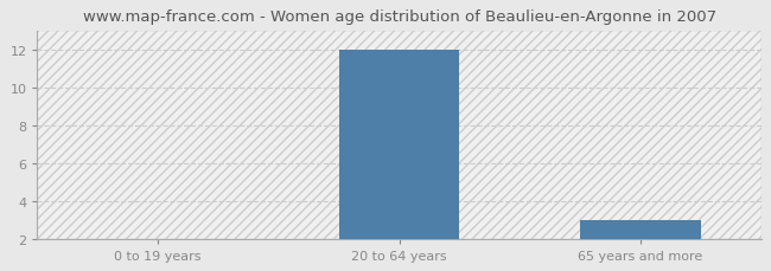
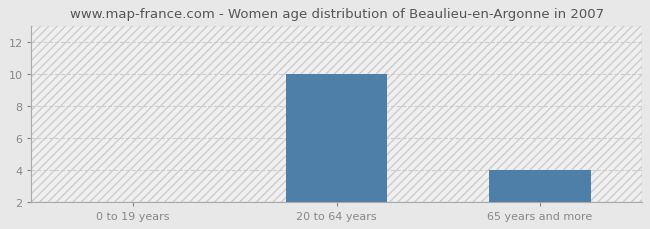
20 to 64 years: 12 -> 10
65 years and more: 3 -> 4
